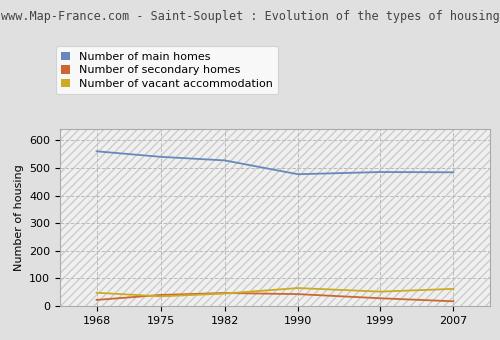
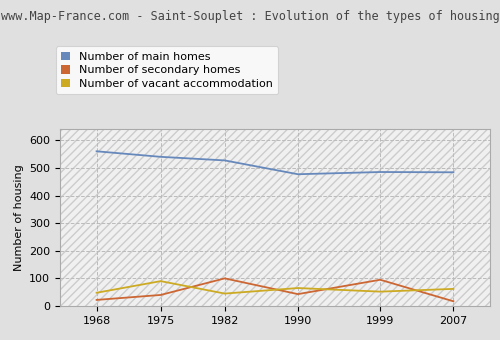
Number of vacant accommodation/1975: 35 -> 90
Number of secondary homes/1982: 47 -> 100
Number of secondary homes/1999: 28 -> 95
